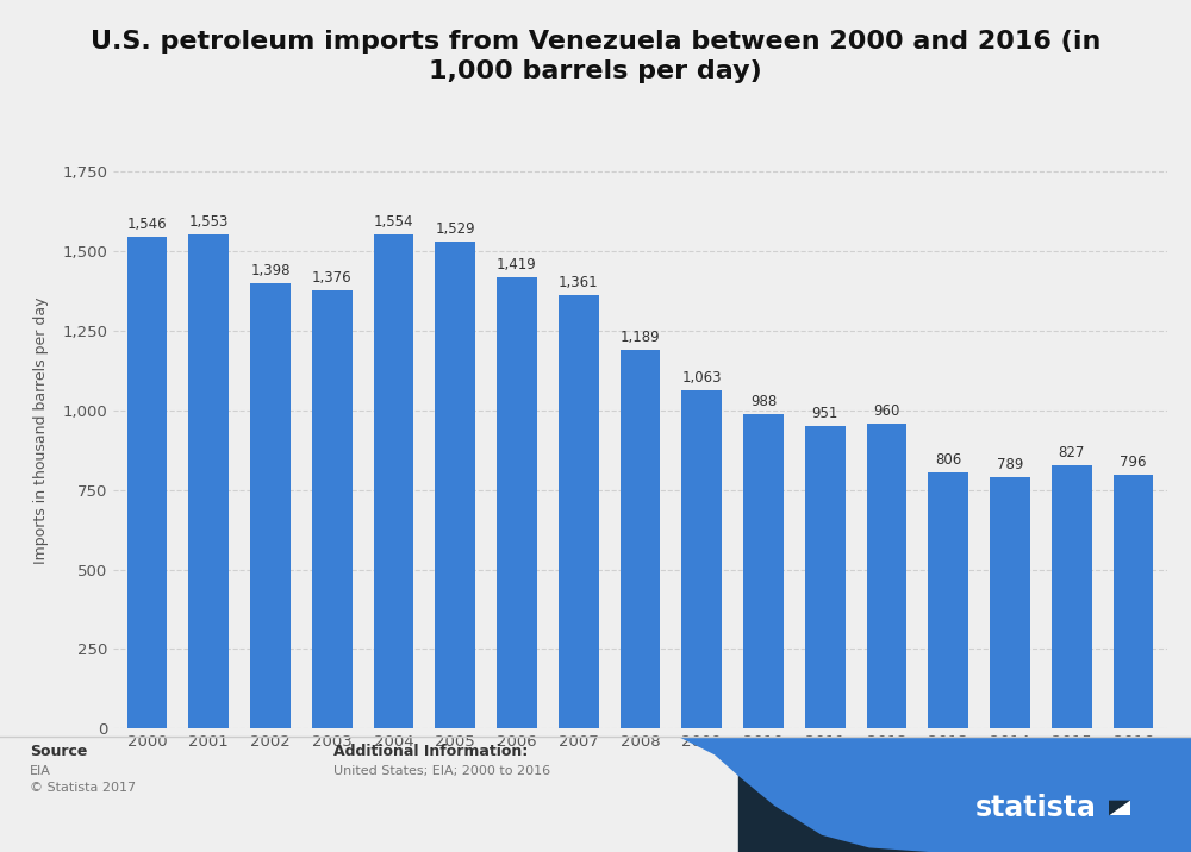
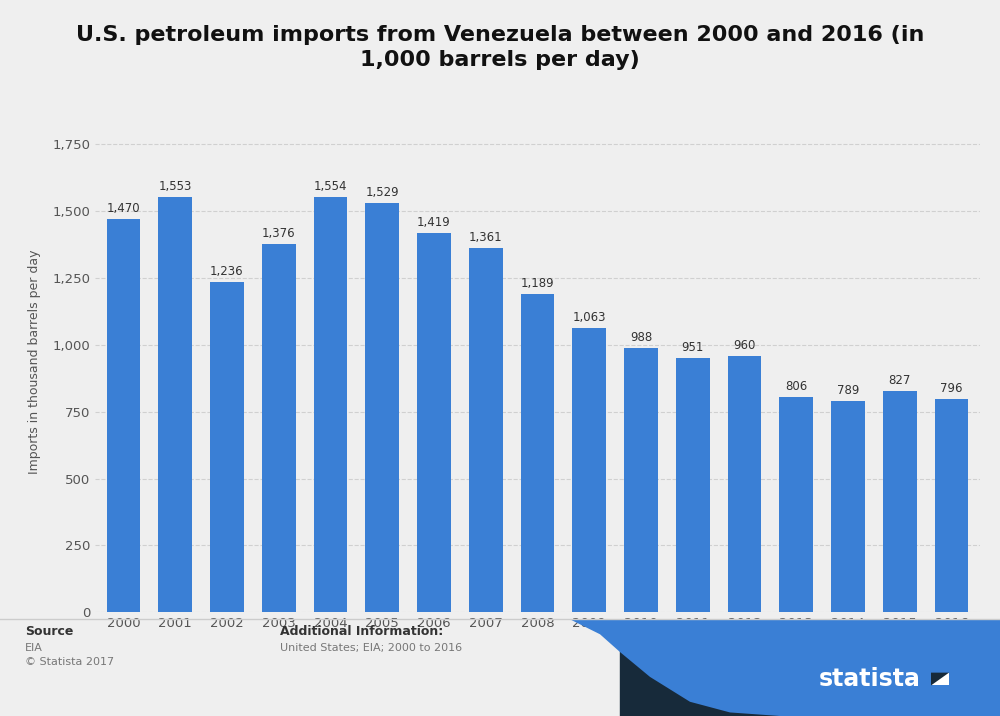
2000: 1,546 -> 1,470
2002: 1,398 -> 1,236
